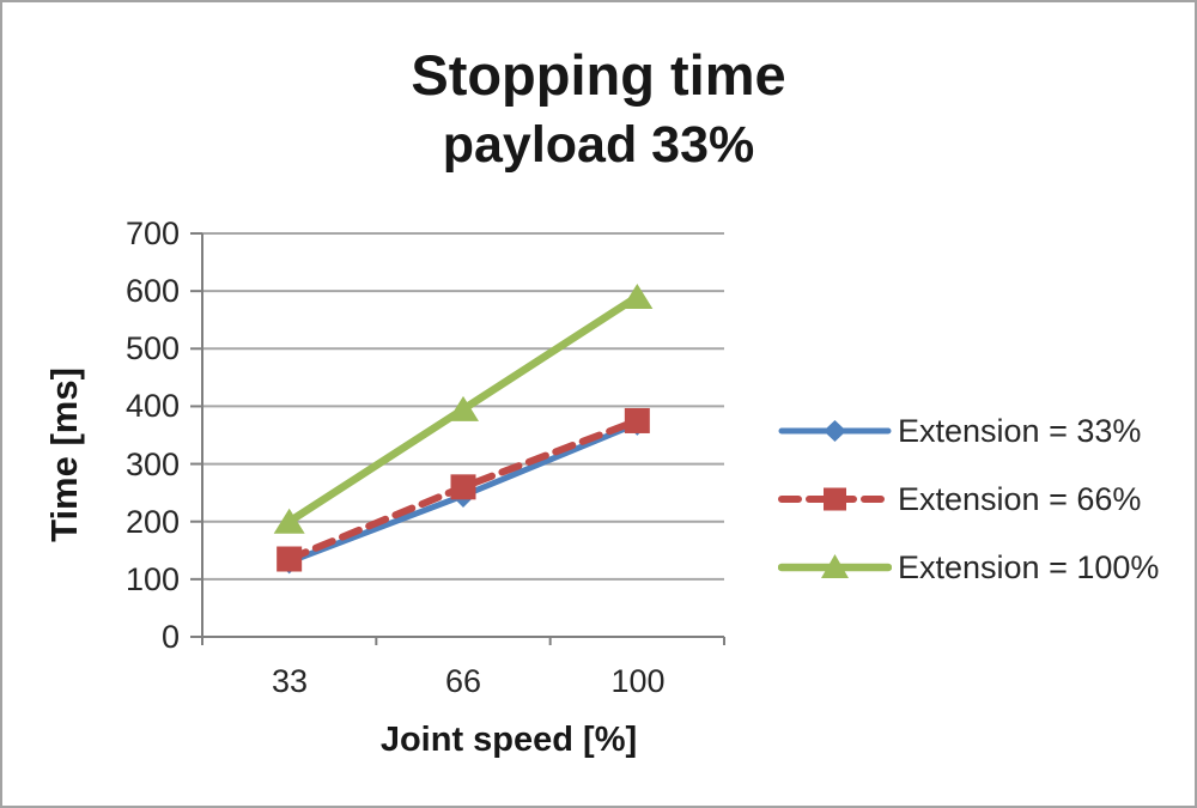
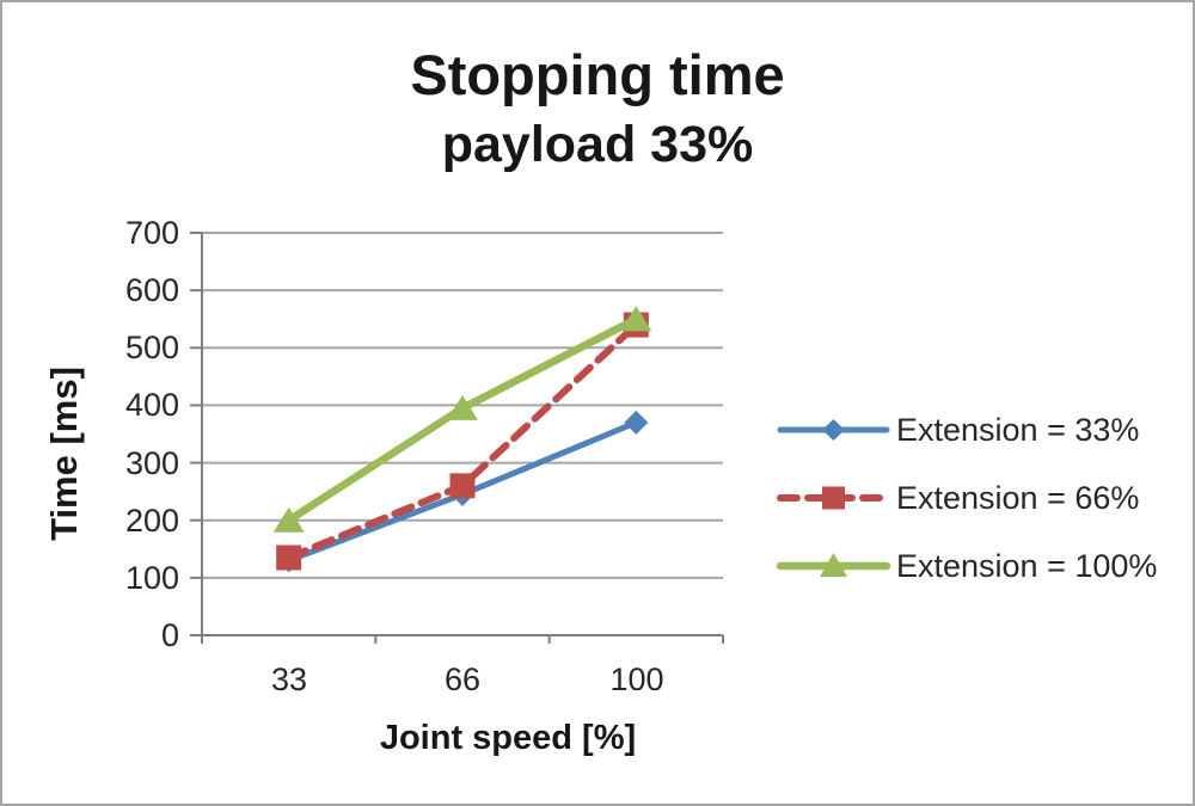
Extension = 66%/100: 380 -> 540
Extension = 100%/100: 590 -> 550
